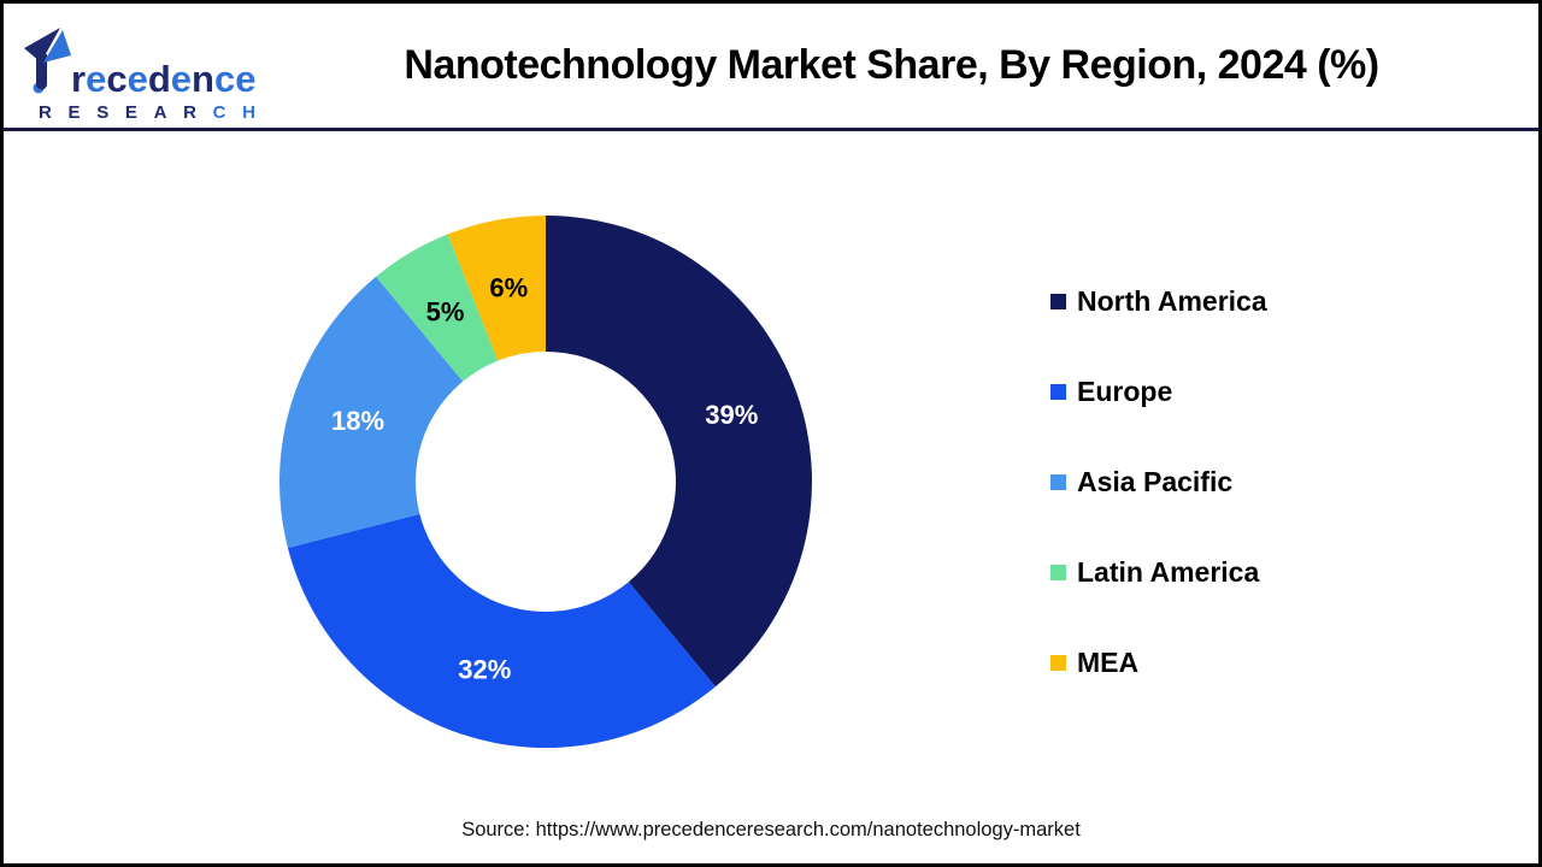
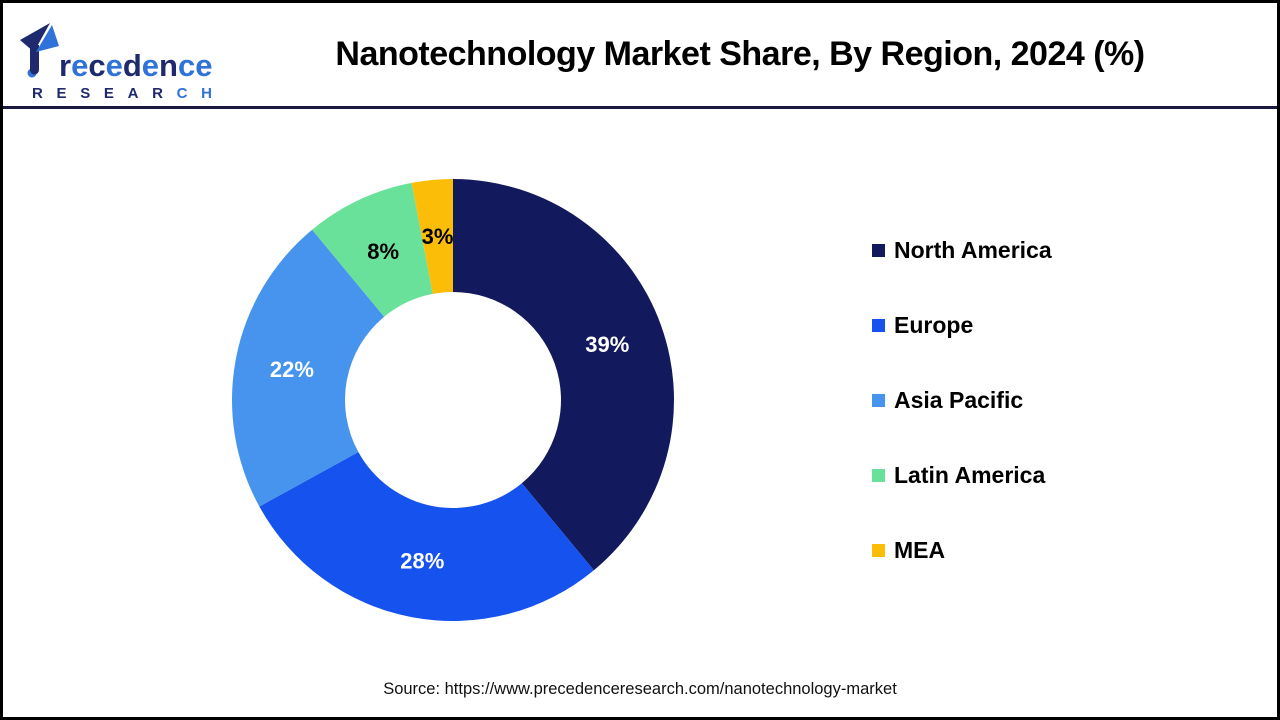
Europe: 32% -> 28%
Asia Pacific: 18% -> 22%
Latin America: 5% -> 8%
MEA: 6% -> 3%
